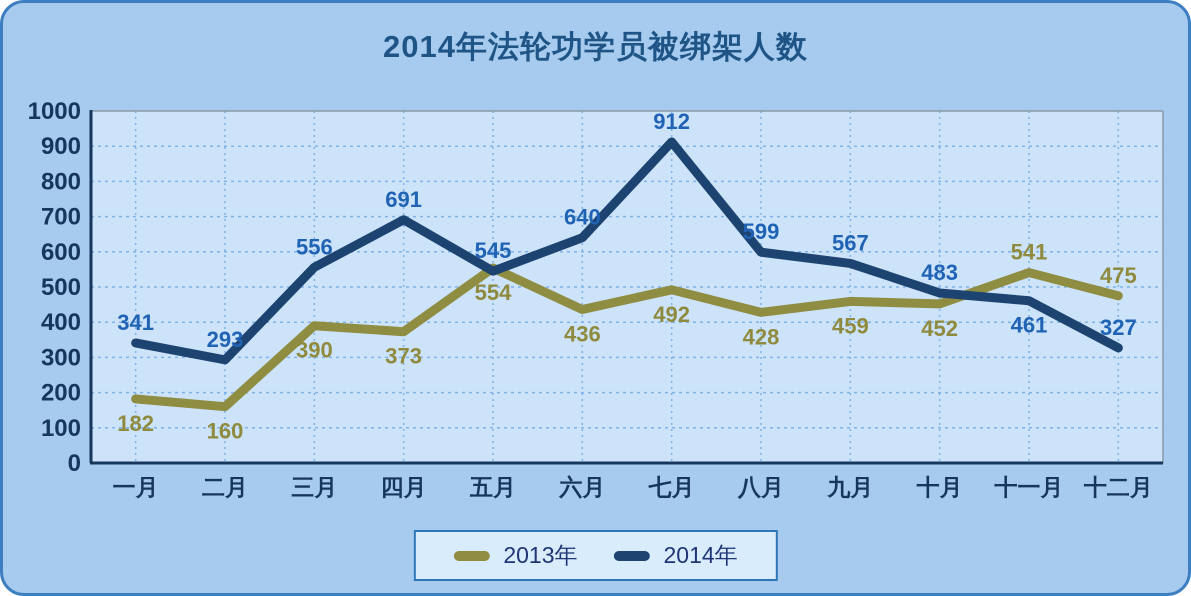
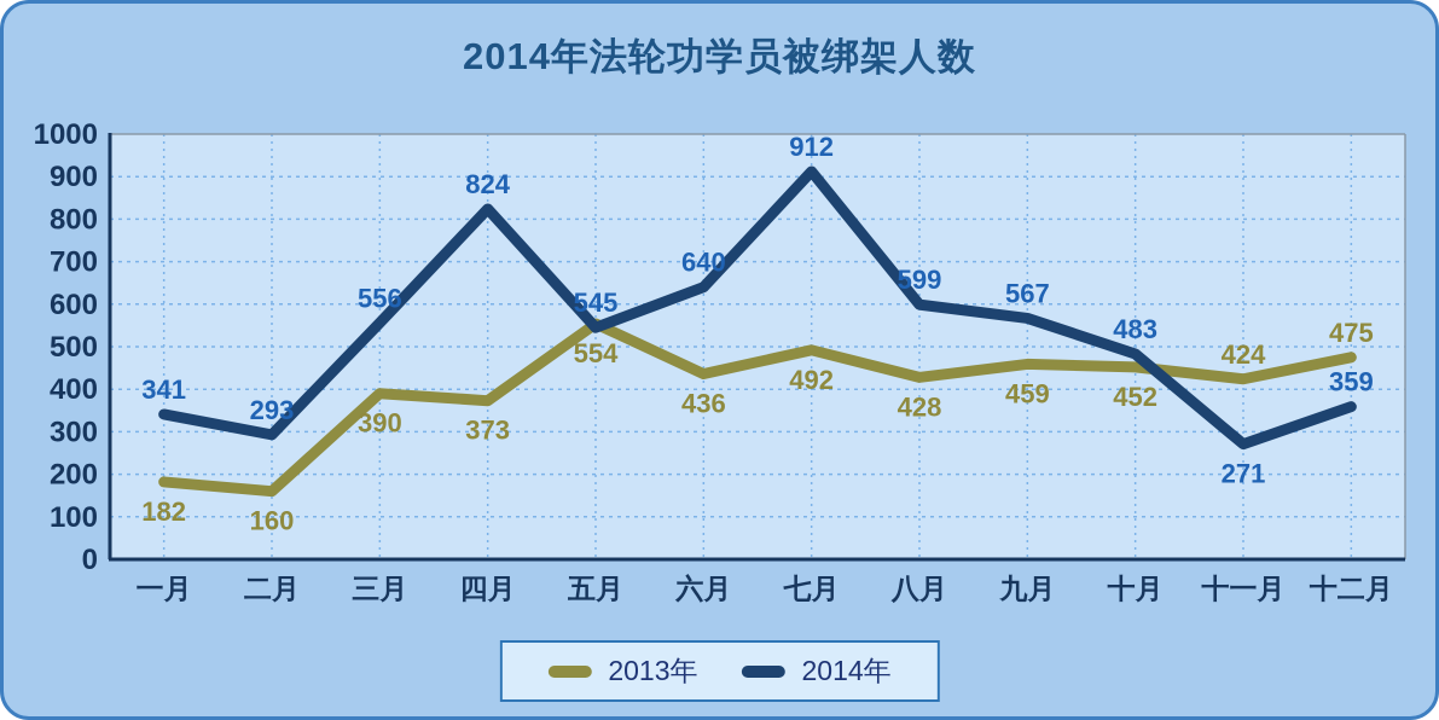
2014年/四月: 691 -> 824
2013年/十一月: 541 -> 424
2014年/十一月: 461 -> 271
2014年/十二月: 327 -> 359
